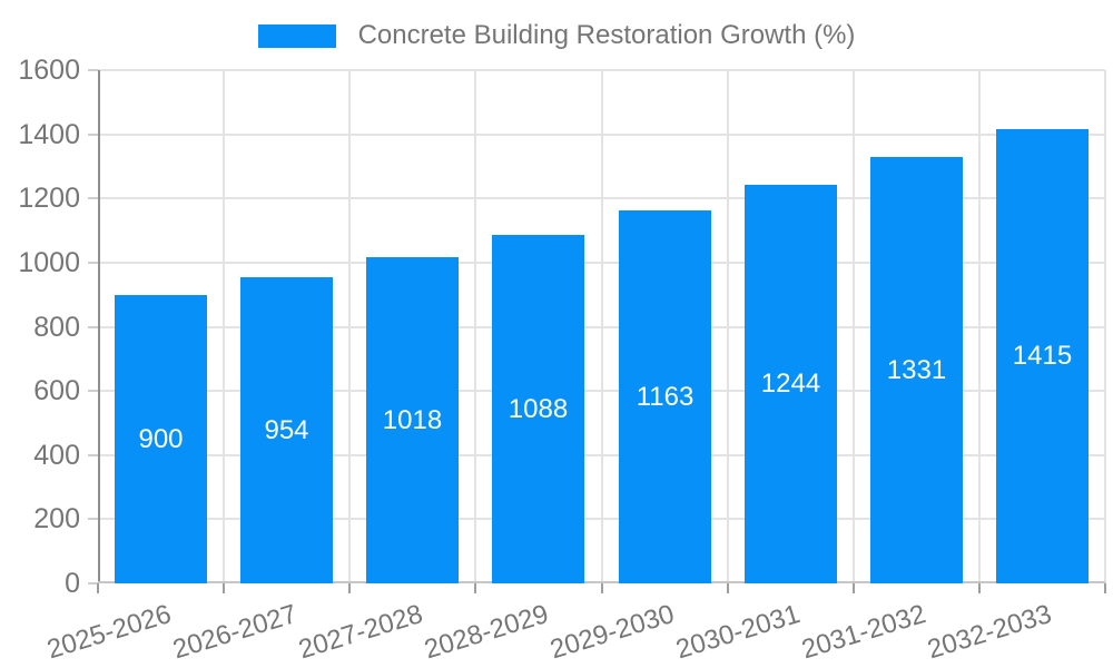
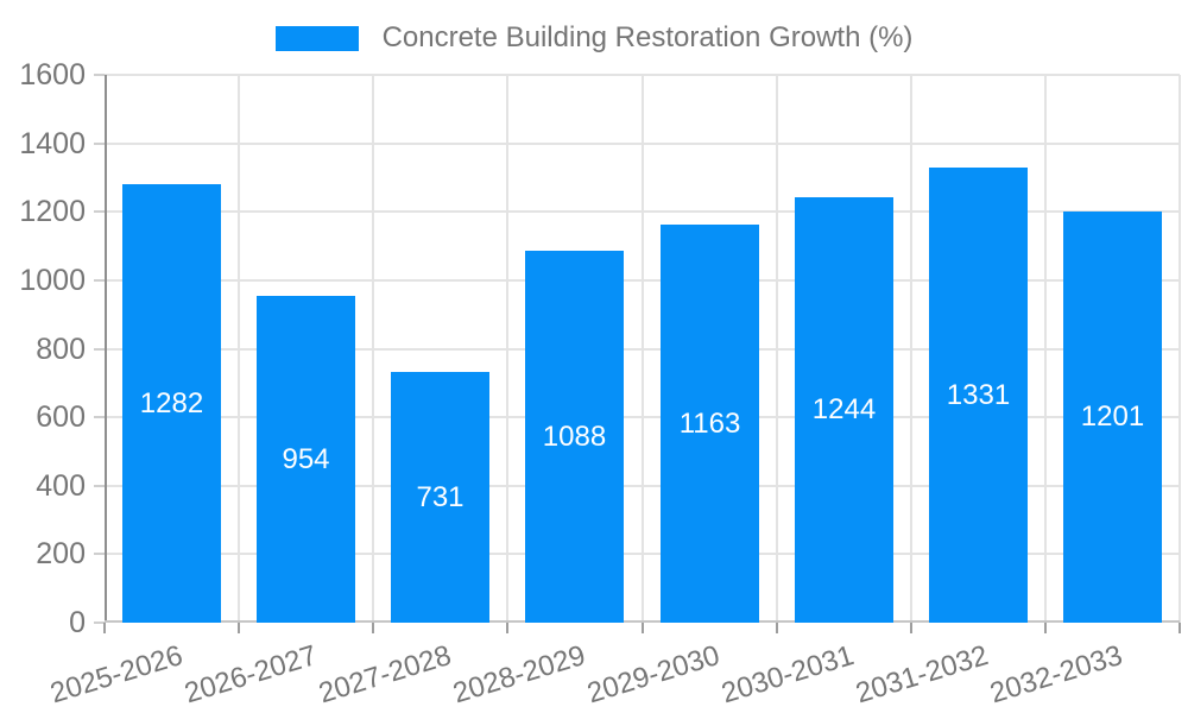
2025-2026: 900 -> 1282
2027-2028: 1018 -> 731
2032-2033: 1415 -> 1201
